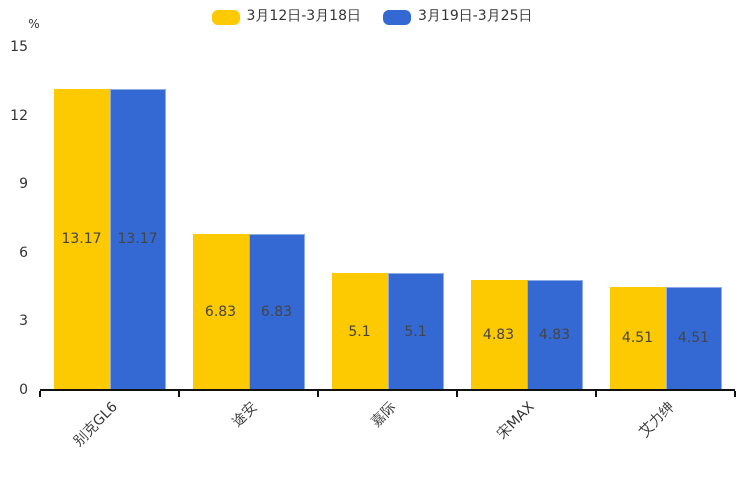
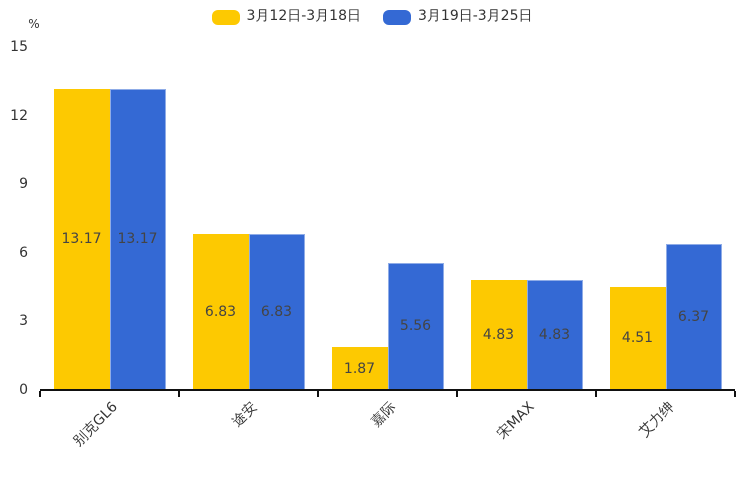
3月12日-3月18日/嘉际: 5.1 -> 1.87
3月19日-3月25日/嘉际: 5.1 -> 5.56
3月19日-3月25日/艾力绅: 4.51 -> 6.37
